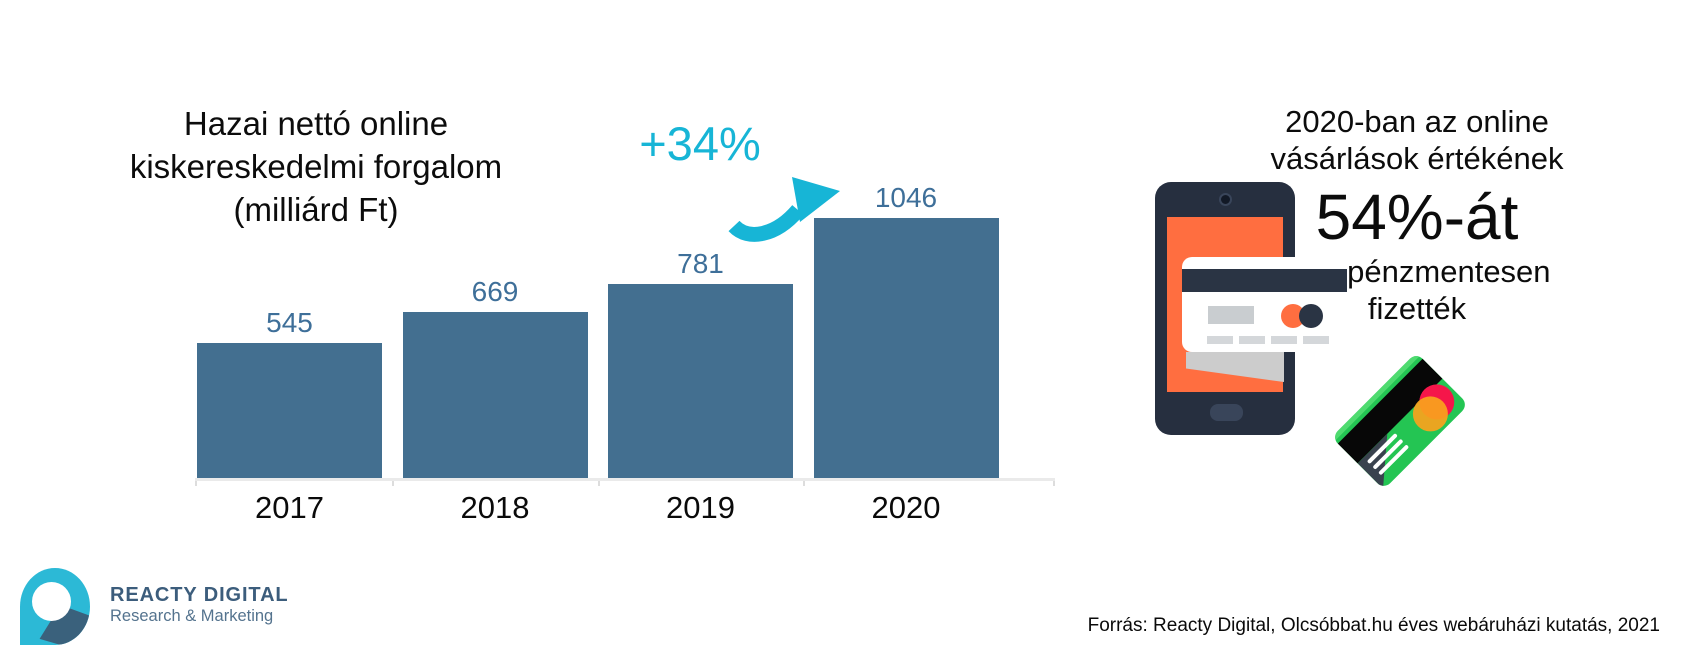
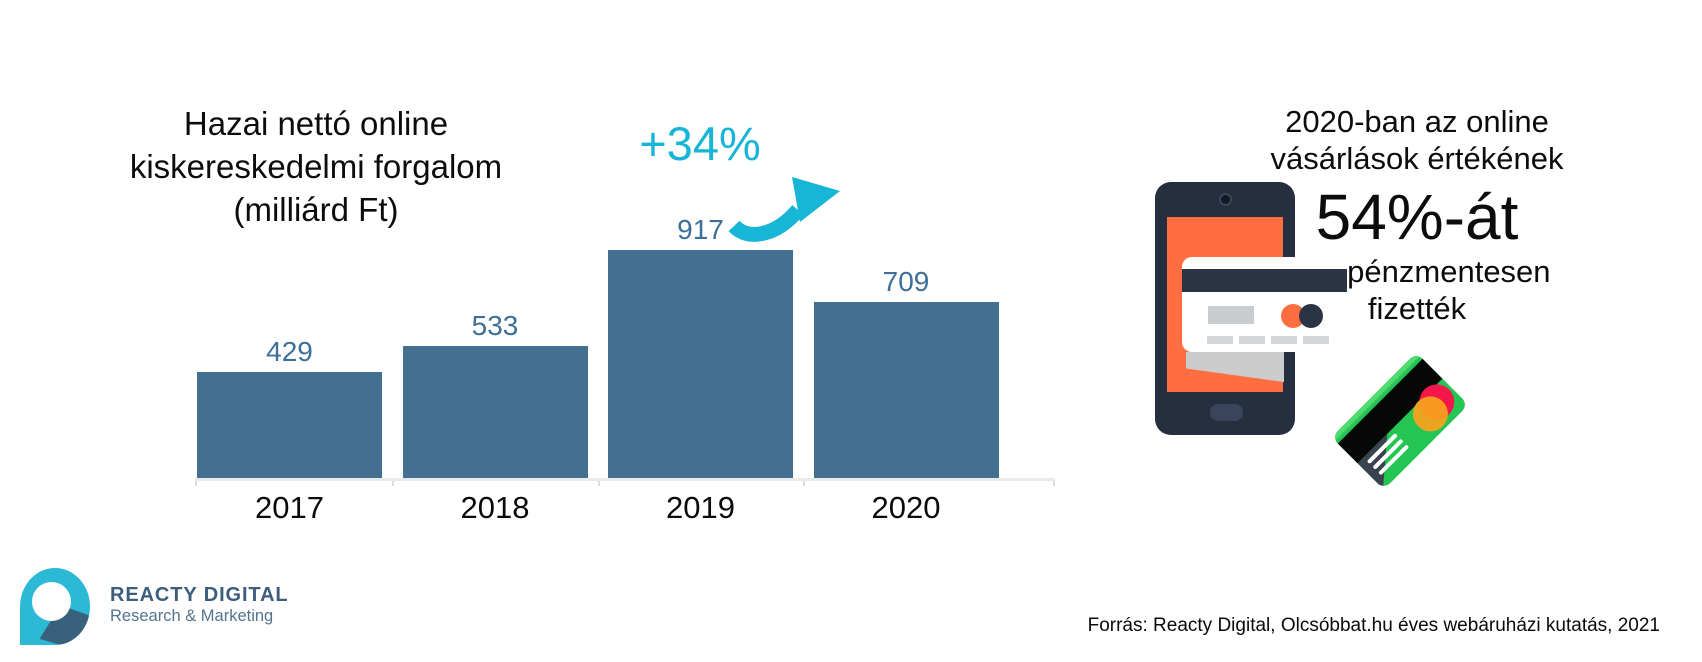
2017: 545 -> 429
2018: 669 -> 533
2019: 781 -> 917
2020: 1046 -> 709
